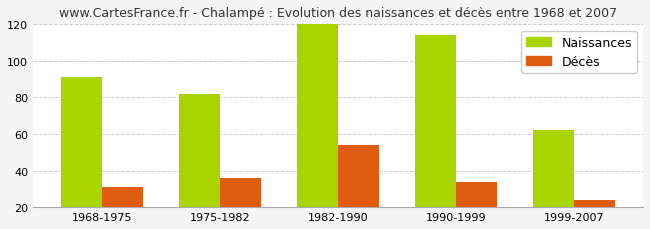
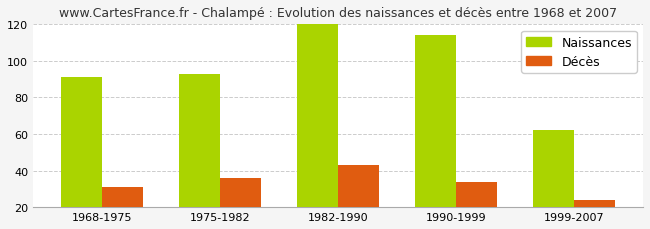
Naissances/1975-1982: 82 -> 93
Décès/1982-1990: 54 -> 43
